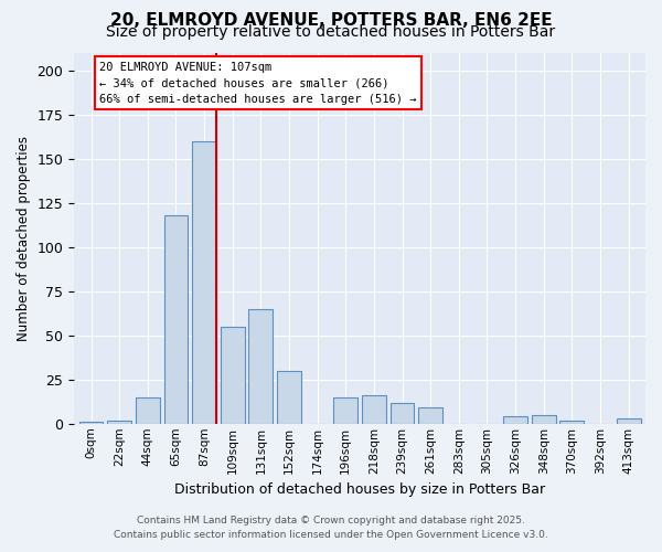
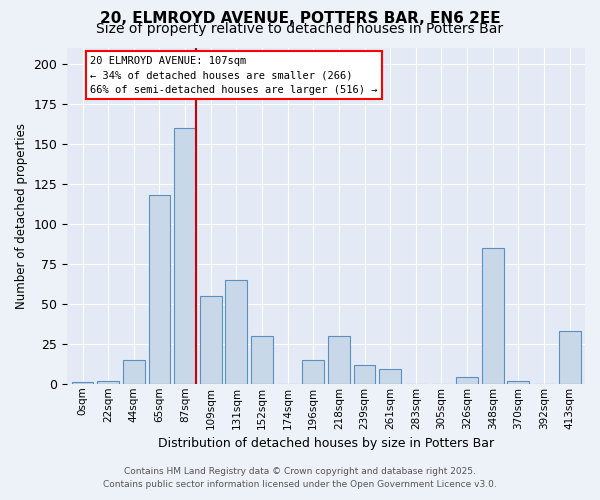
218sqm: 16 -> 30
348sqm: 5 -> 85
413sqm: 3 -> 33
